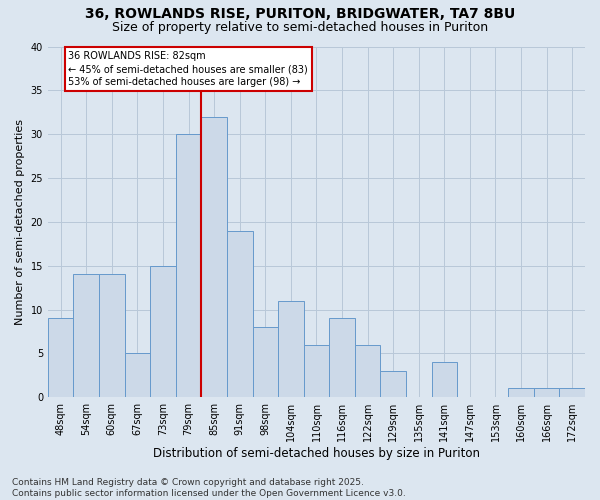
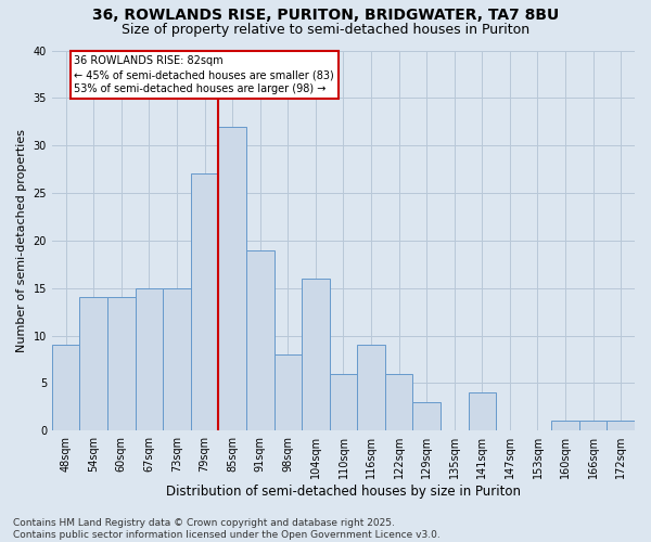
67sqm: 5 -> 15
79sqm: 30 -> 27
104sqm: 11 -> 16
